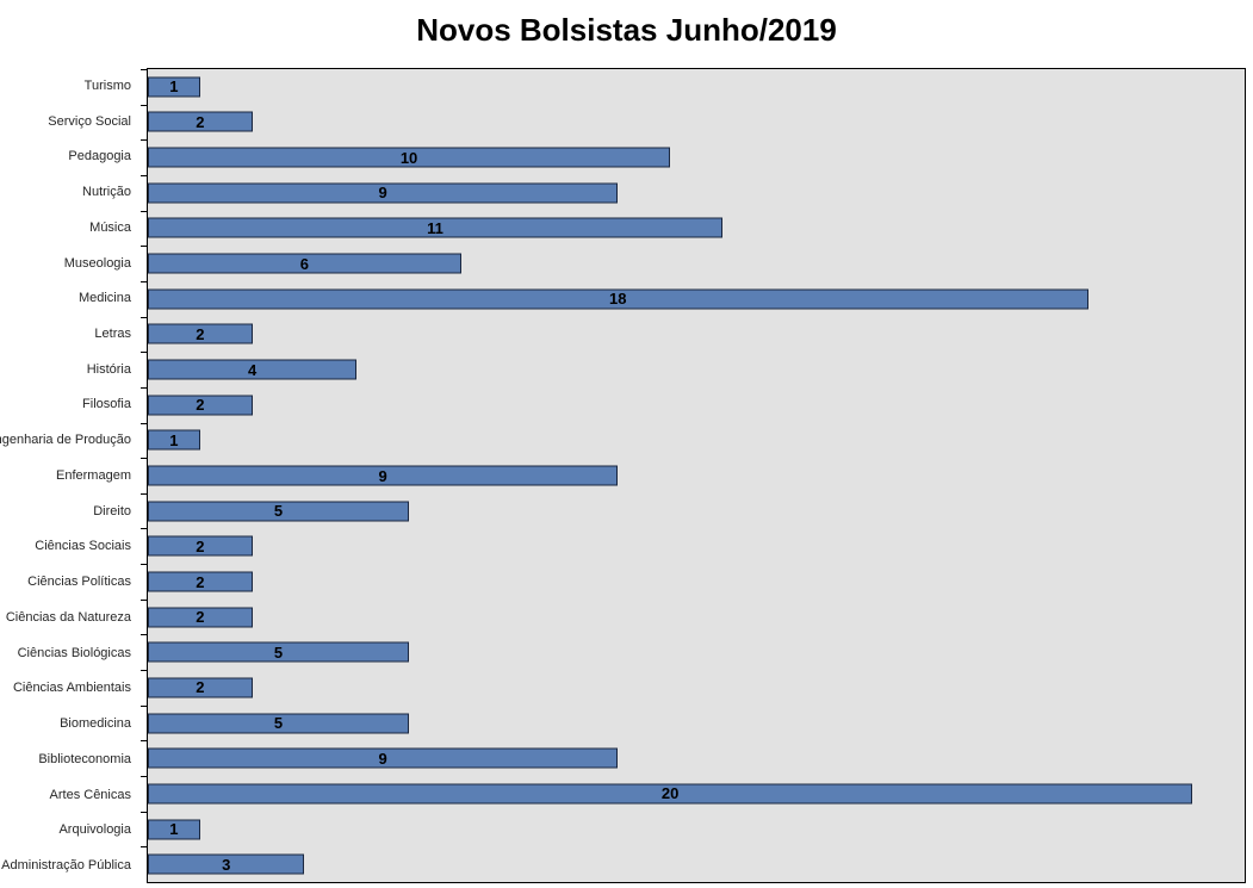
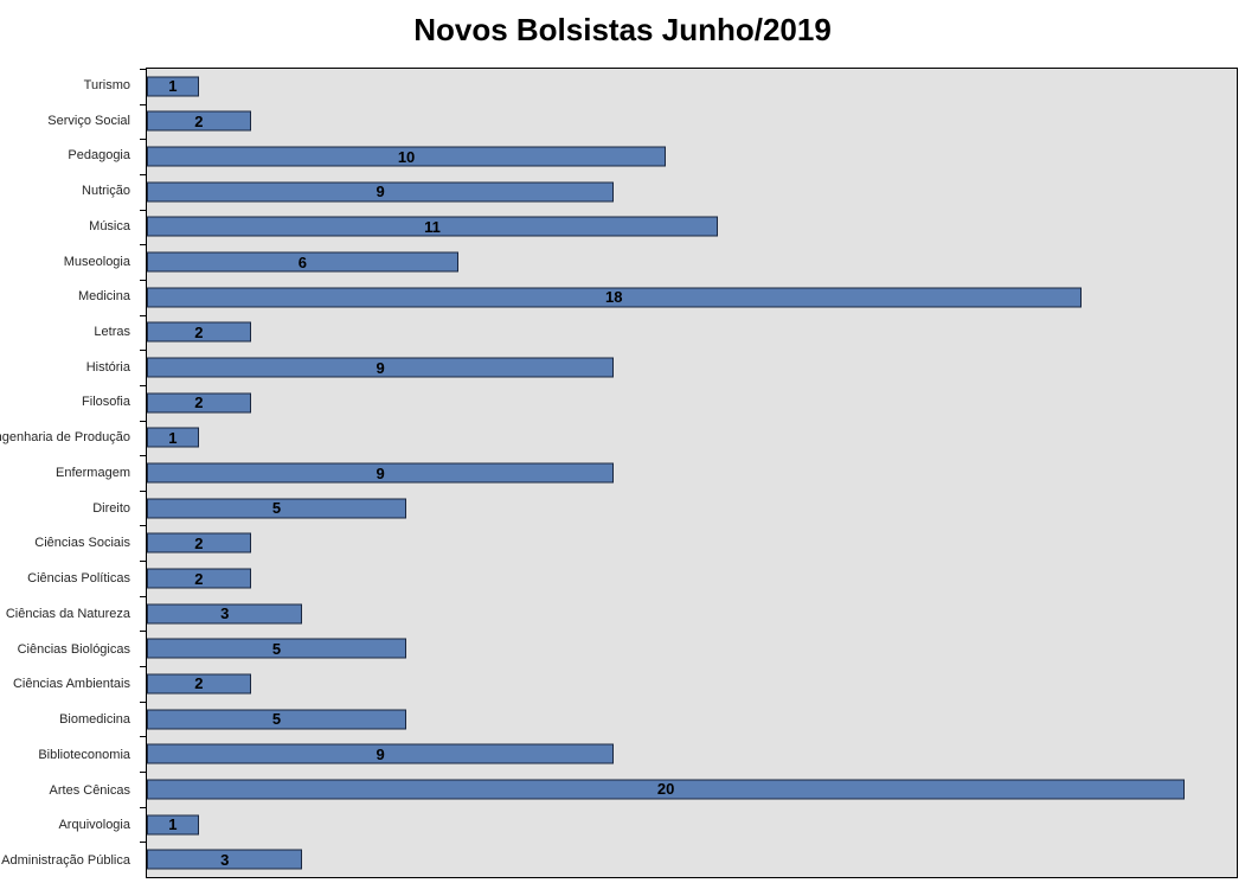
História: 4 -> 9
Ciências da Natureza: 2 -> 3
